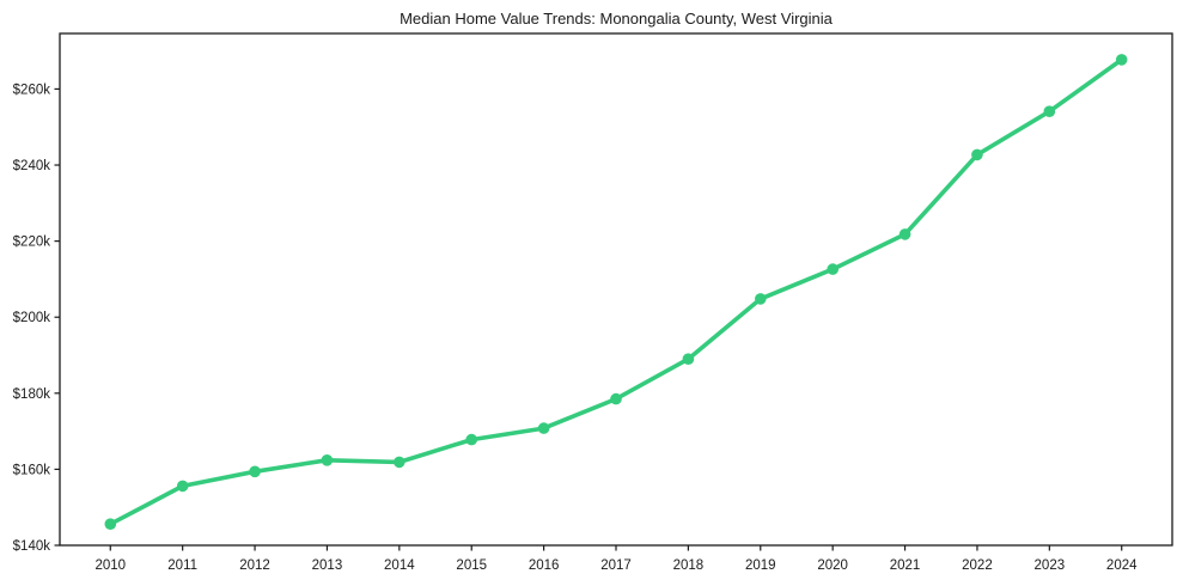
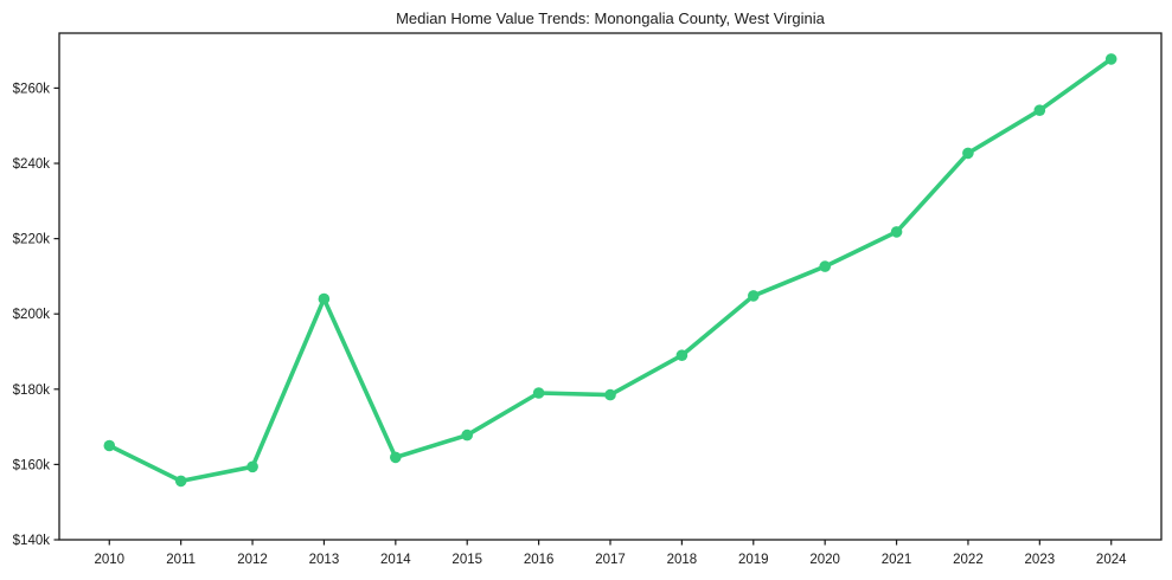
2010: $146k -> $165k
2013: $162k -> $204k
2016: $171k -> $179k
